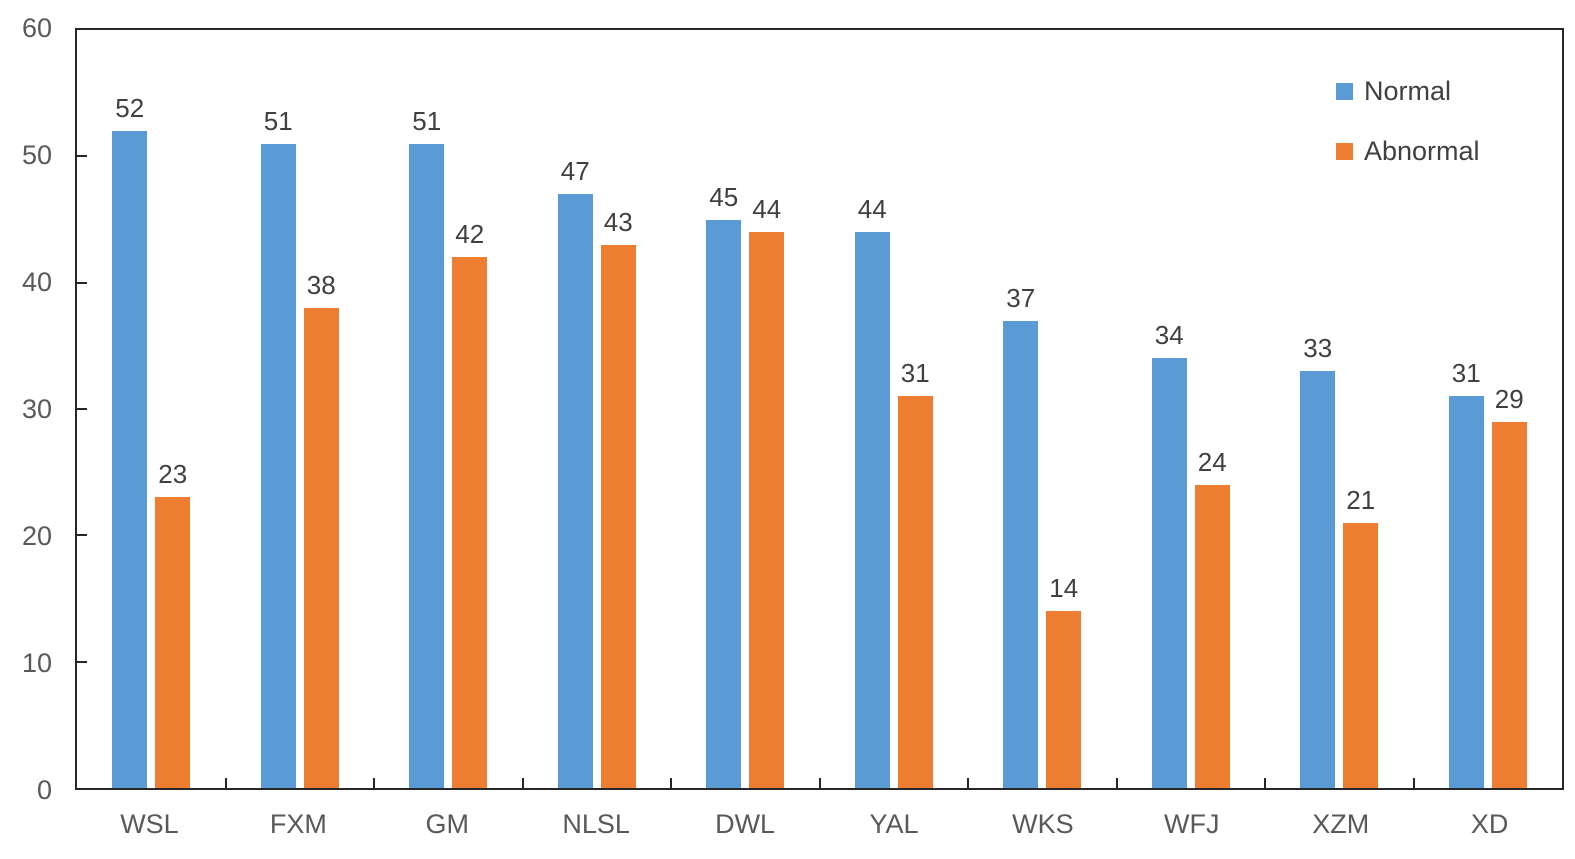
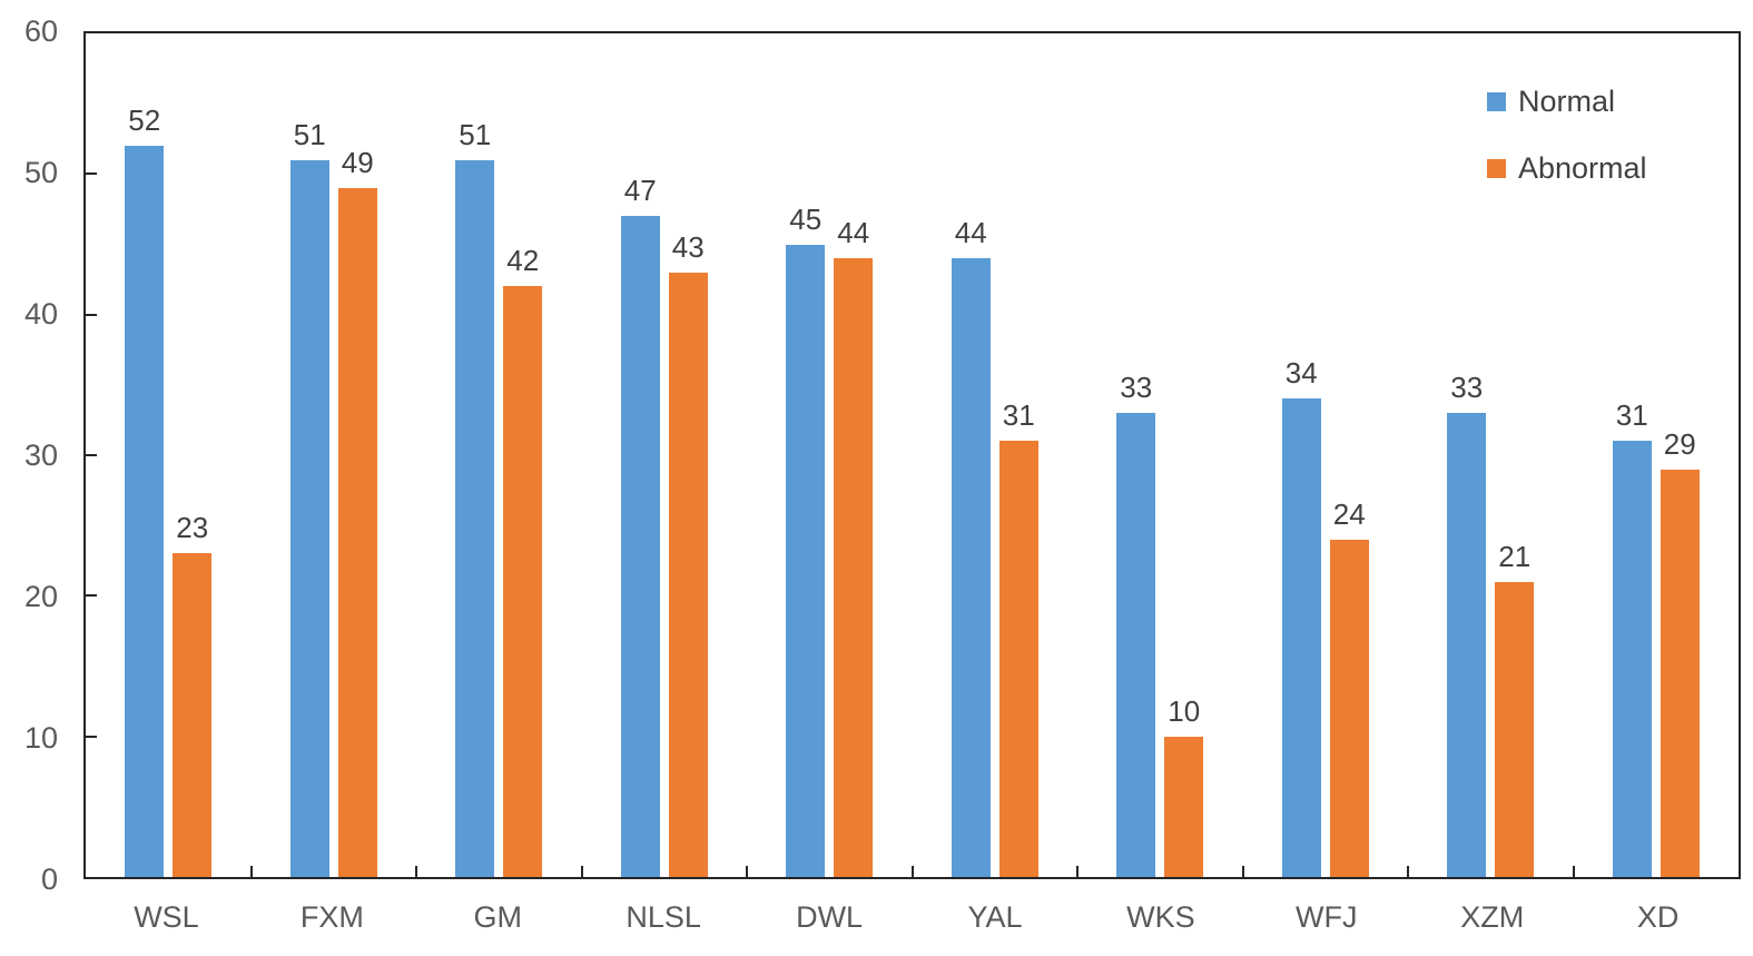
Abnormal/FXM: 38 -> 49
Normal/WKS: 37 -> 33
Abnormal/WKS: 14 -> 10
